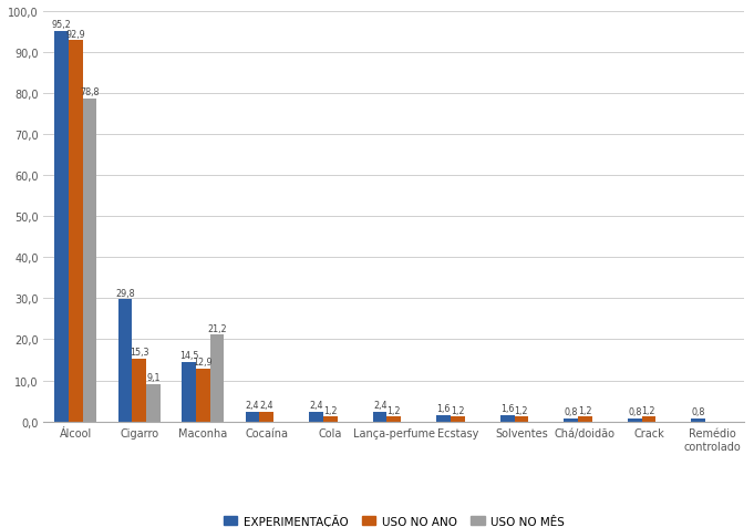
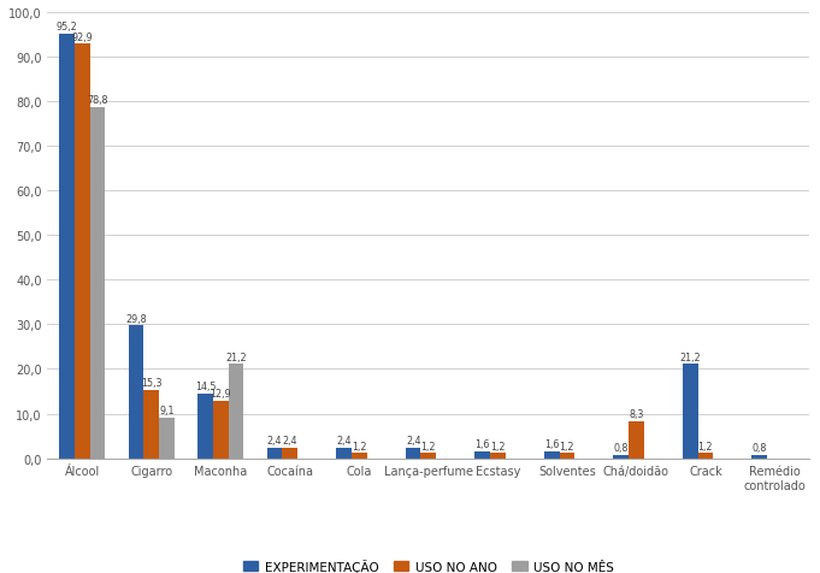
USO NO ANO/Chá/doidão: 1,2 -> 8,3
EXPERIMENTAÇÃO/Crack: 0,8 -> 21,2
